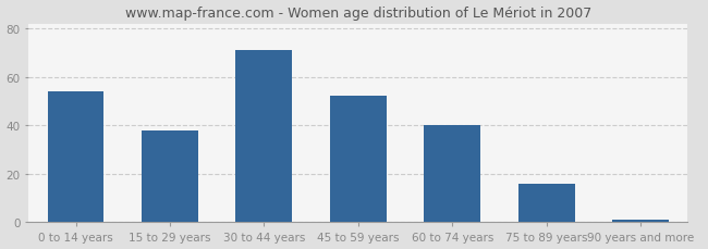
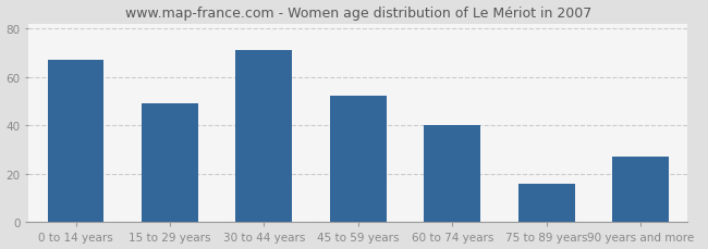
0 to 14 years: 54 -> 67
15 to 29 years: 38 -> 49
90 years and more: 1 -> 27
